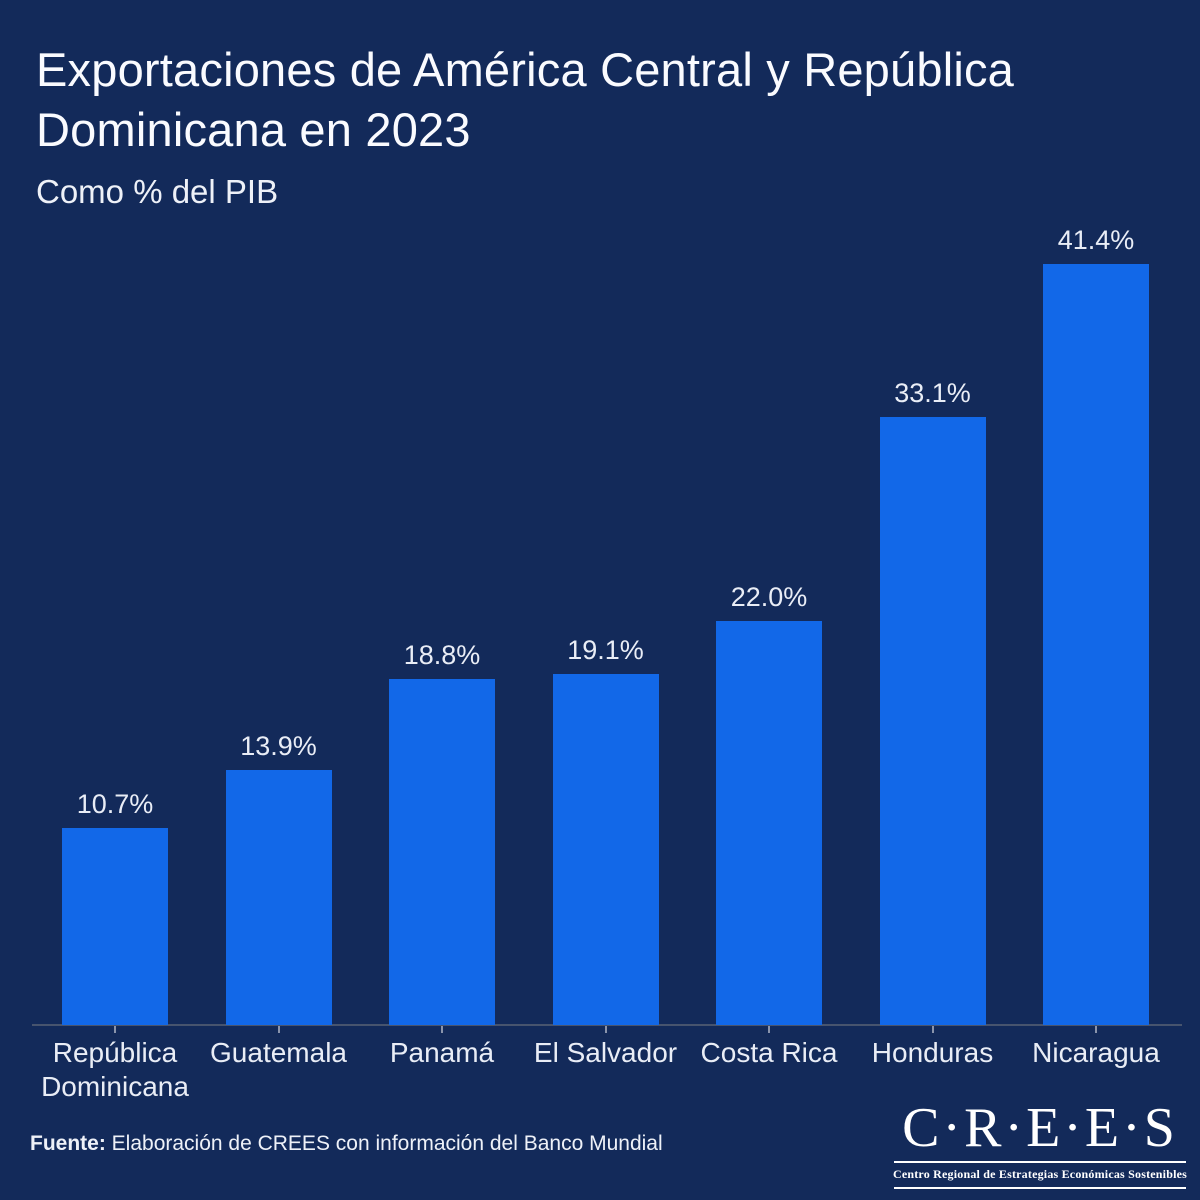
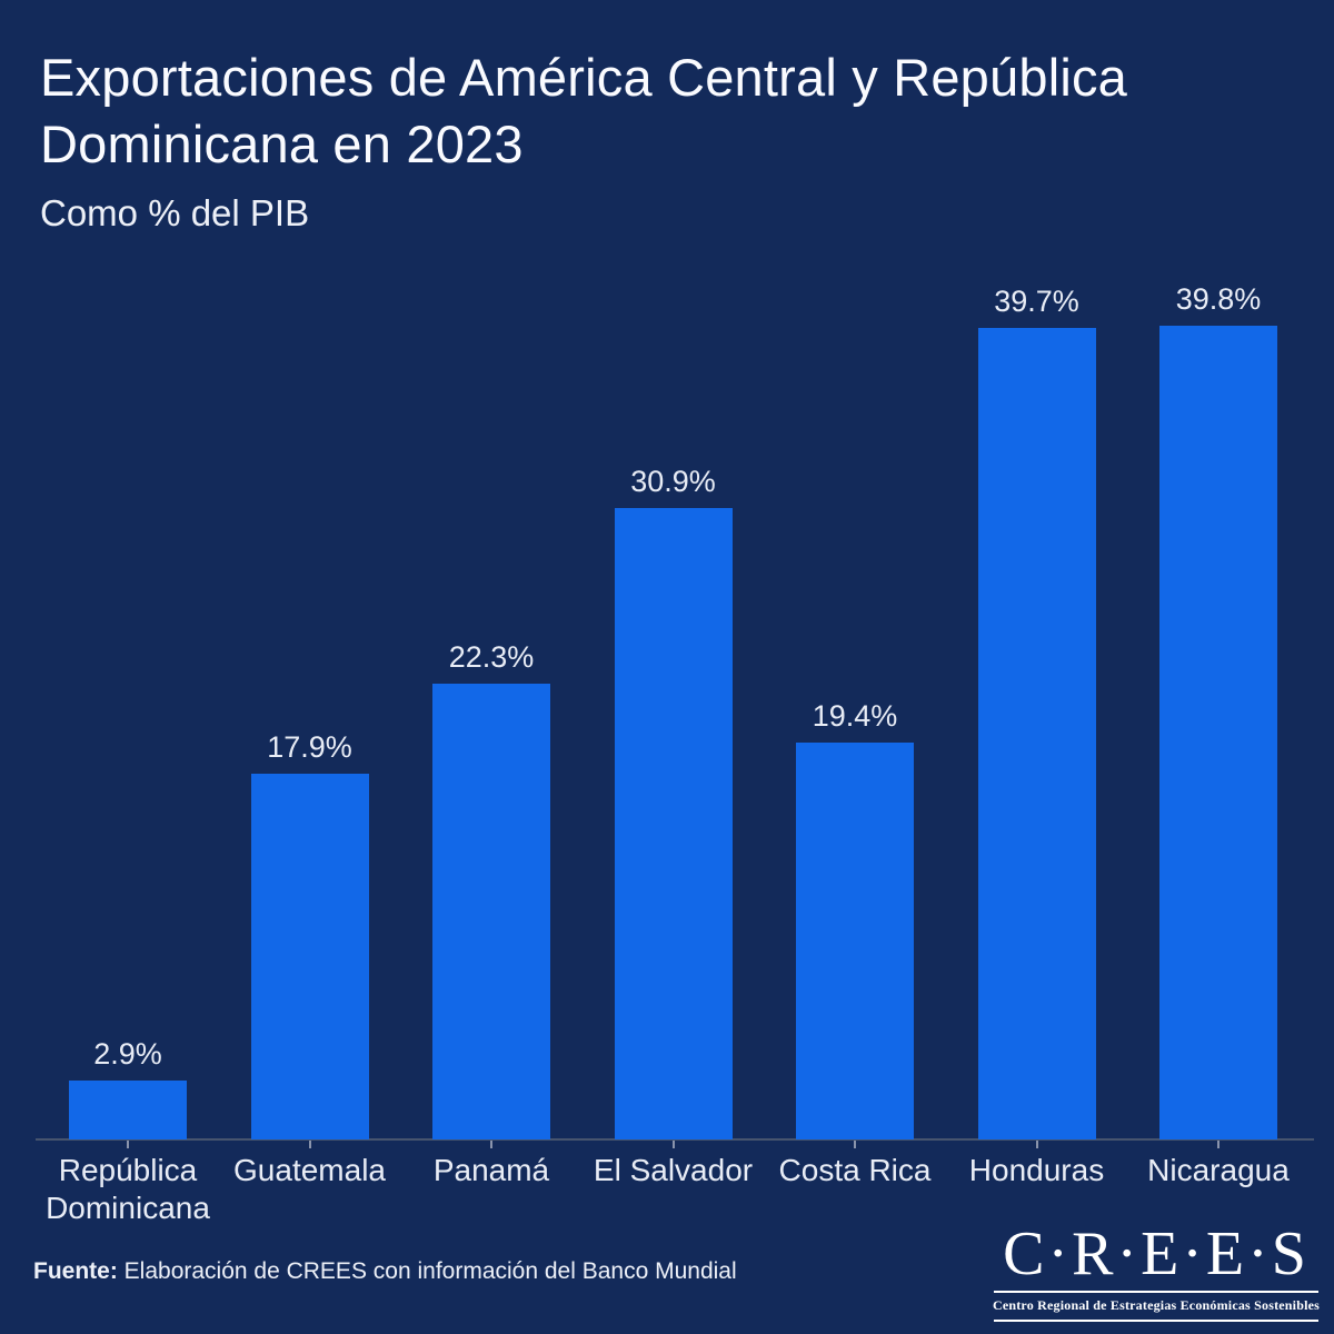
República Dominicana: 10.7% -> 2.9%
Guatemala: 13.9% -> 17.9%
Panamá: 18.8% -> 22.3%
El Salvador: 19.1% -> 30.9%
Costa Rica: 22.0% -> 19.4%
Honduras: 33.1% -> 39.7%
Nicaragua: 41.4% -> 39.8%
